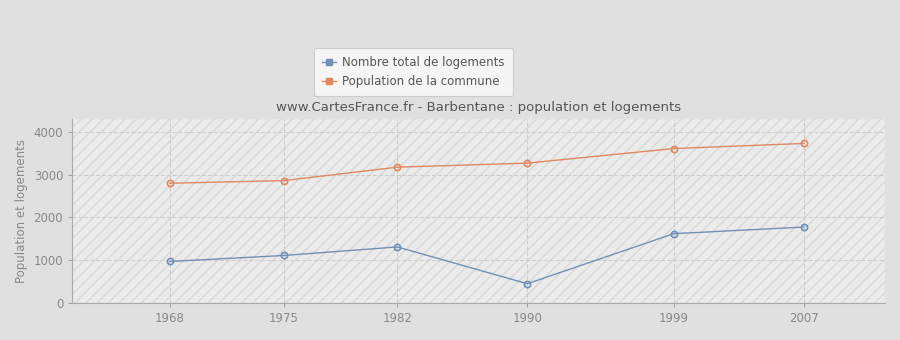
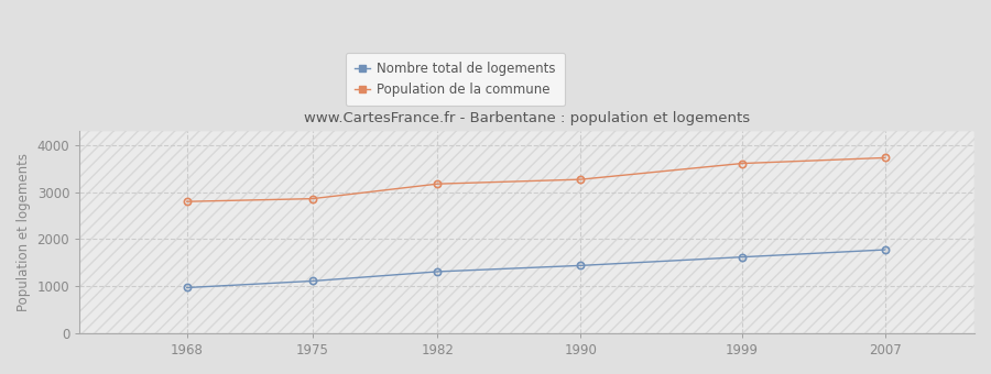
Nombre total de logements/1990: 450 -> 1440
